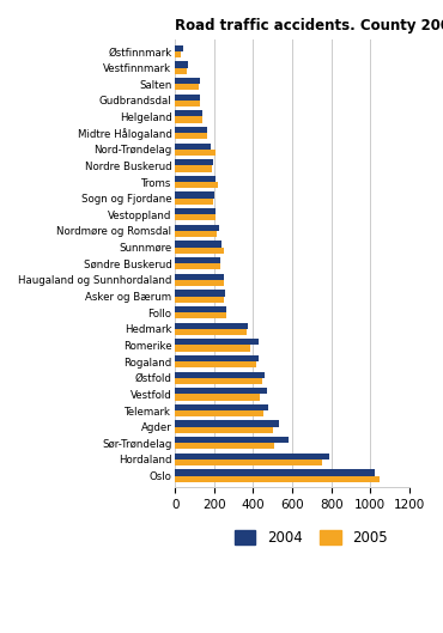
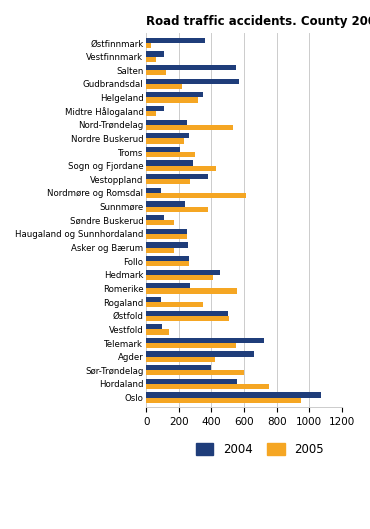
2004/Østfinnmark: 40 -> 360
2004/Vestfinnmark: 60 -> 110
2004/Salten: 130 -> 550
2004/Gudbrandsdal: 130 -> 570
2005/Gudbrandsdal: 130 -> 220
2004/Helgeland: 140 -> 350
2005/Helgeland: 140 -> 320
2004/Midtre Hålogaland: 160 -> 110
2005/Midtre Hålogaland: 160 -> 60
2004/Nord-Trøndelag: 180 -> 250
2005/Nord-Trøndelag: 200 -> 530
2004/Nordre Buskerud: 200 -> 260
2005/Nordre Buskerud: 190 -> 230
2005/Troms: 220 -> 300
2004/Sogn og Fjordane: 200 -> 290
2005/Sogn og Fjordane: 200 -> 430
2004/Vestoppland: 210 -> 380
2005/Vestoppland: 200 -> 270
2004/Nordmøre og Romsdal: 220 -> 90
2005/Nordmøre og Romsdal: 220 -> 610
2005/Sunnmøre: 250 -> 380
2004/Søndre Buskerud: 240 -> 110
2005/Søndre Buskerud: 230 -> 170
2005/Asker og Bærum: 250 -> 170
2004/Hedmark: 380 -> 450
2005/Hedmark: 360 -> 410
2004/Romerike: 430 -> 270
2005/Romerike: 380 -> 560
2004/Rogaland: 430 -> 90
2005/Rogaland: 420 -> 350
2004/Østfold: 460 -> 500
2005/Østfold: 440 -> 510
2004/Vestfold: 470 -> 100
2005/Vestfold: 440 -> 140
2004/Telemark: 480 -> 720
2005/Telemark: 450 -> 550
2004/Agder: 540 -> 660
2005/Agder: 500 -> 420
2004/Sør-Trøndelag: 580 -> 400
2005/Sør-Trøndelag: 510 -> 600
2004/Hordaland: 790 -> 560
2004/Oslo: 1020 -> 1070
2005/Oslo: 1050 -> 950
